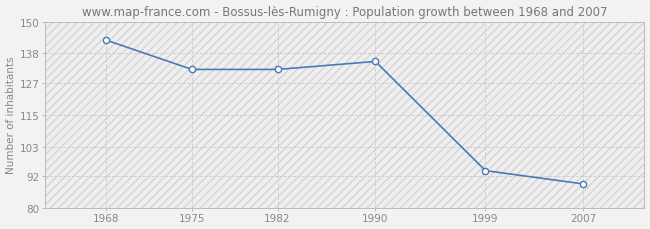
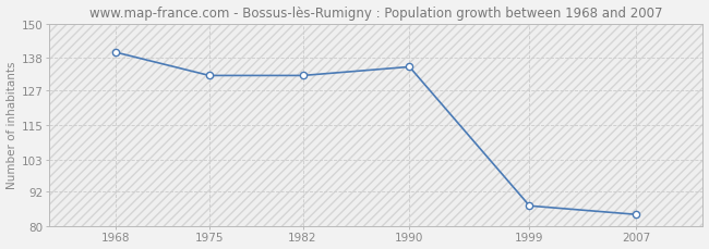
1968: 143 -> 140
1999: 94 -> 87
2007: 89 -> 84
